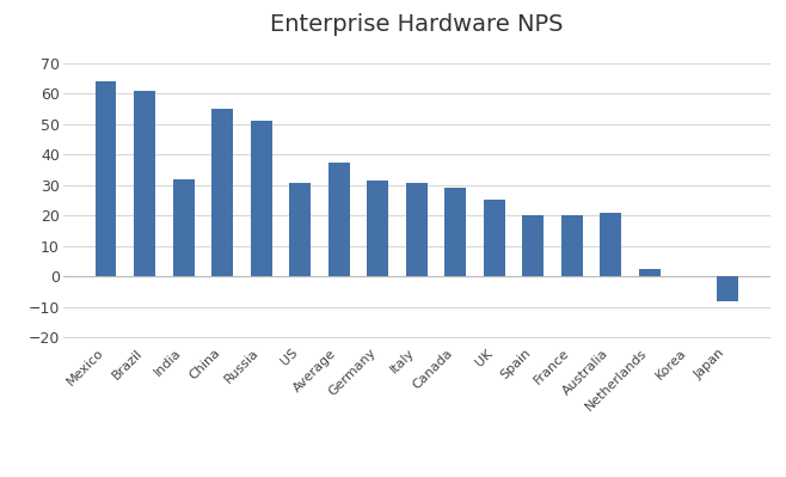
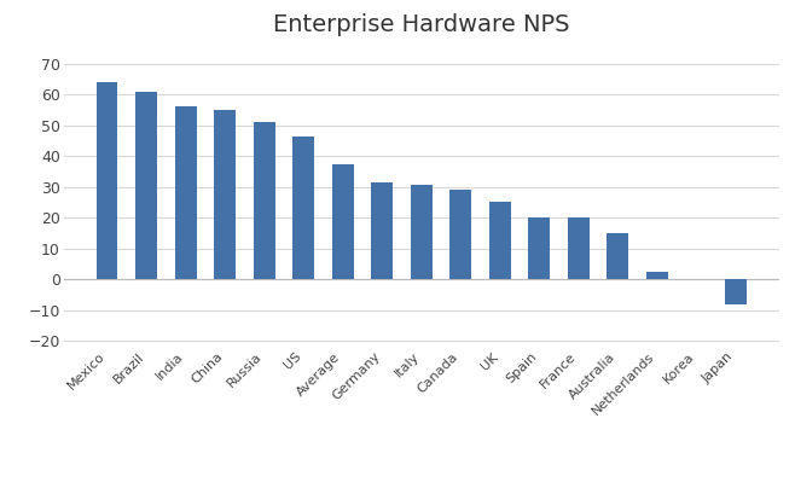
India: 32.0 -> 56.0
US: 30.5 -> 46.5
Australia: 21.0 -> 15.0
